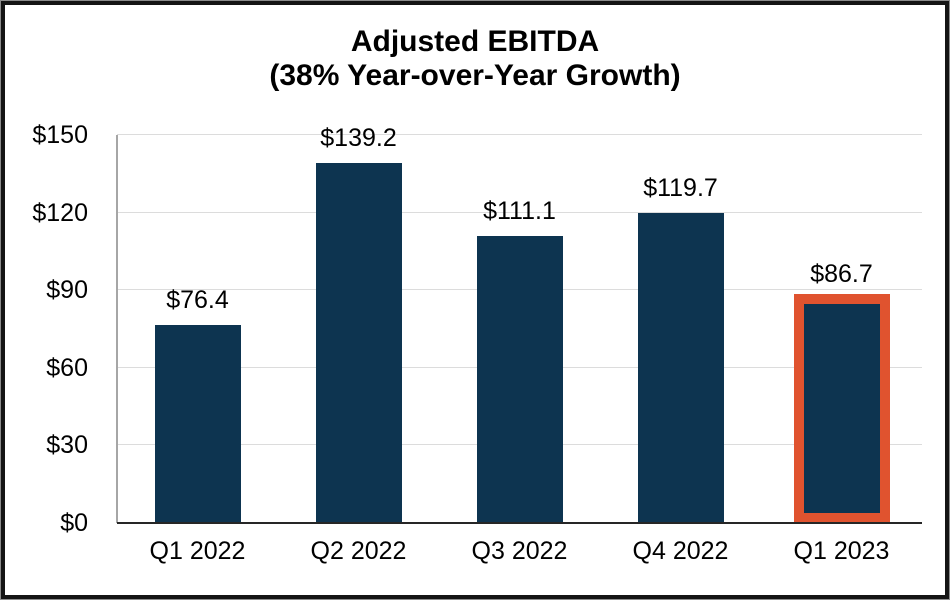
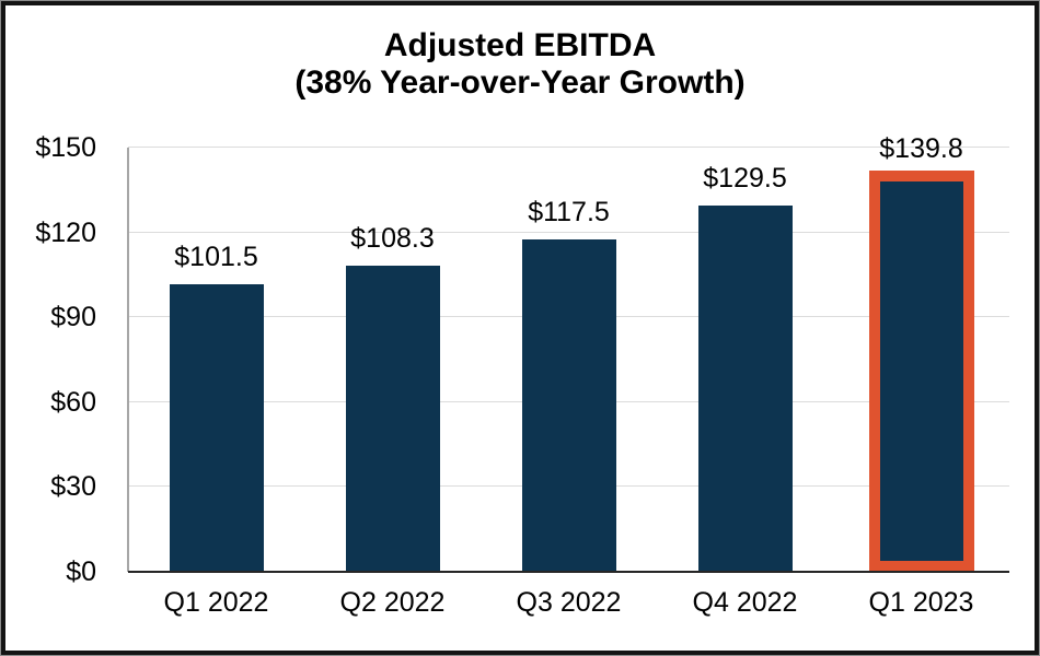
Q1 2022: $76.4 -> $101.5
Q2 2022: $139.2 -> $108.3
Q3 2022: $111.1 -> $117.5
Q4 2022: $119.7 -> $129.5
Q1 2023: $86.7 -> $139.8
